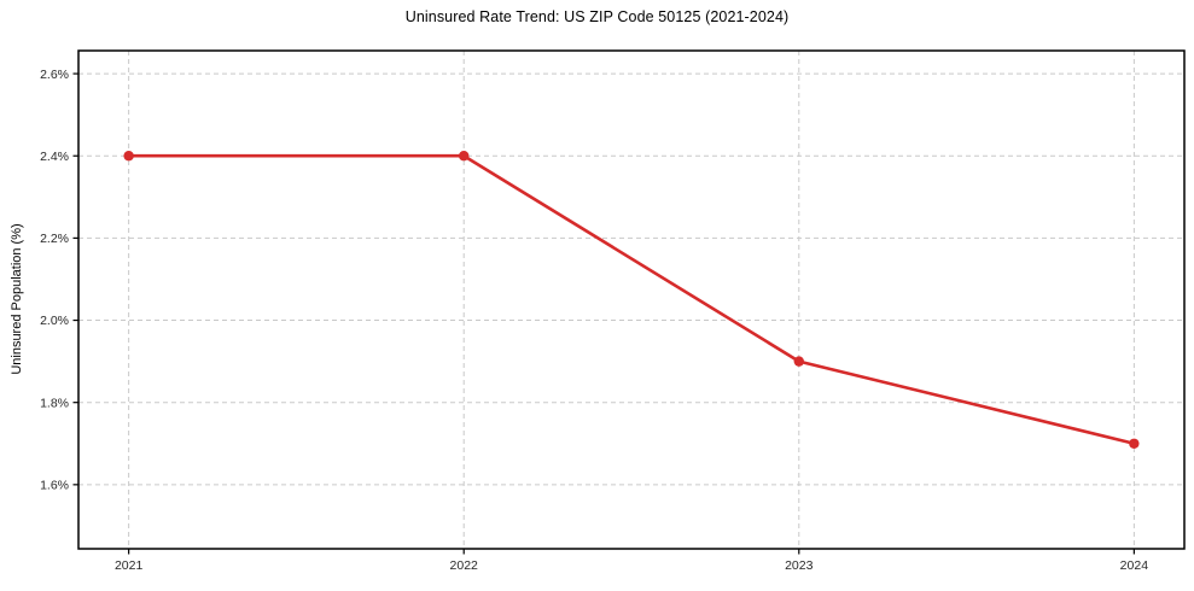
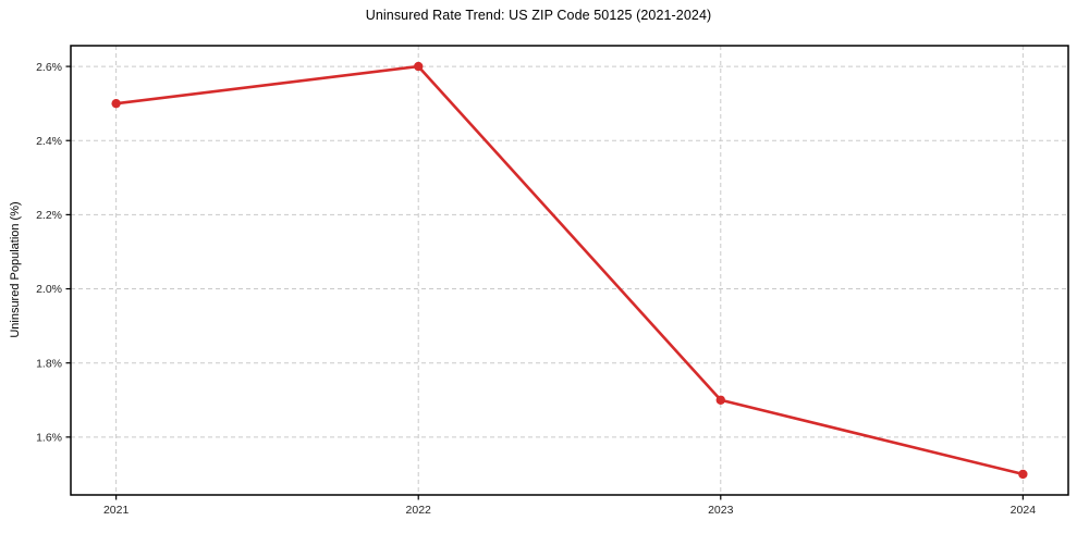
2021: 2.4% -> 2.5%
2022: 2.4% -> 2.6%
2023: 1.9% -> 1.7%
2024: 1.7% -> 1.5%
